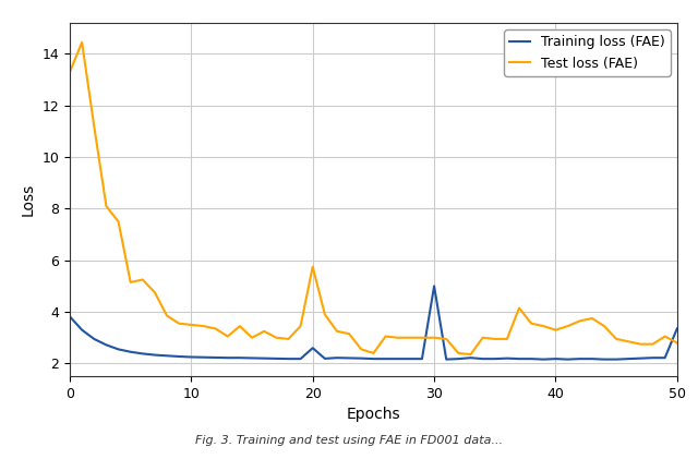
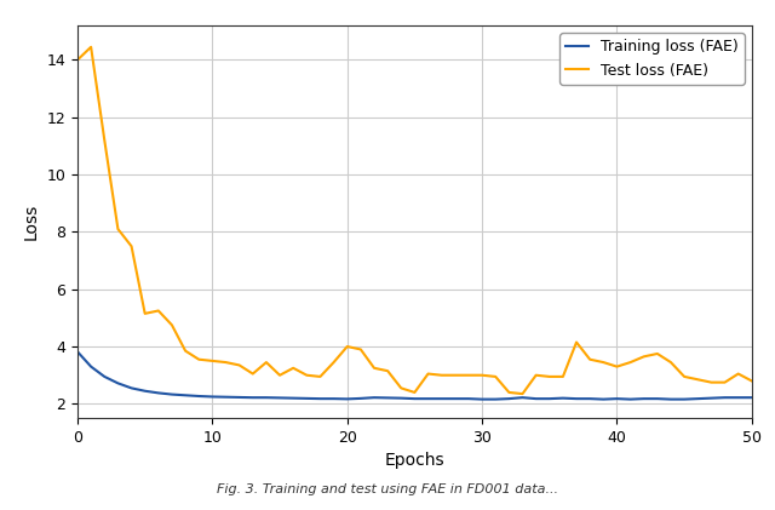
Test loss (FAE)/0: 13.30 -> 14.00
Training loss (FAE)/20: 2.60 -> 2.17
Test loss (FAE)/20: 5.75 -> 4.00
Training loss (FAE)/30: 5.00 -> 2.16
Training loss (FAE)/50: 3.35 -> 2.22
